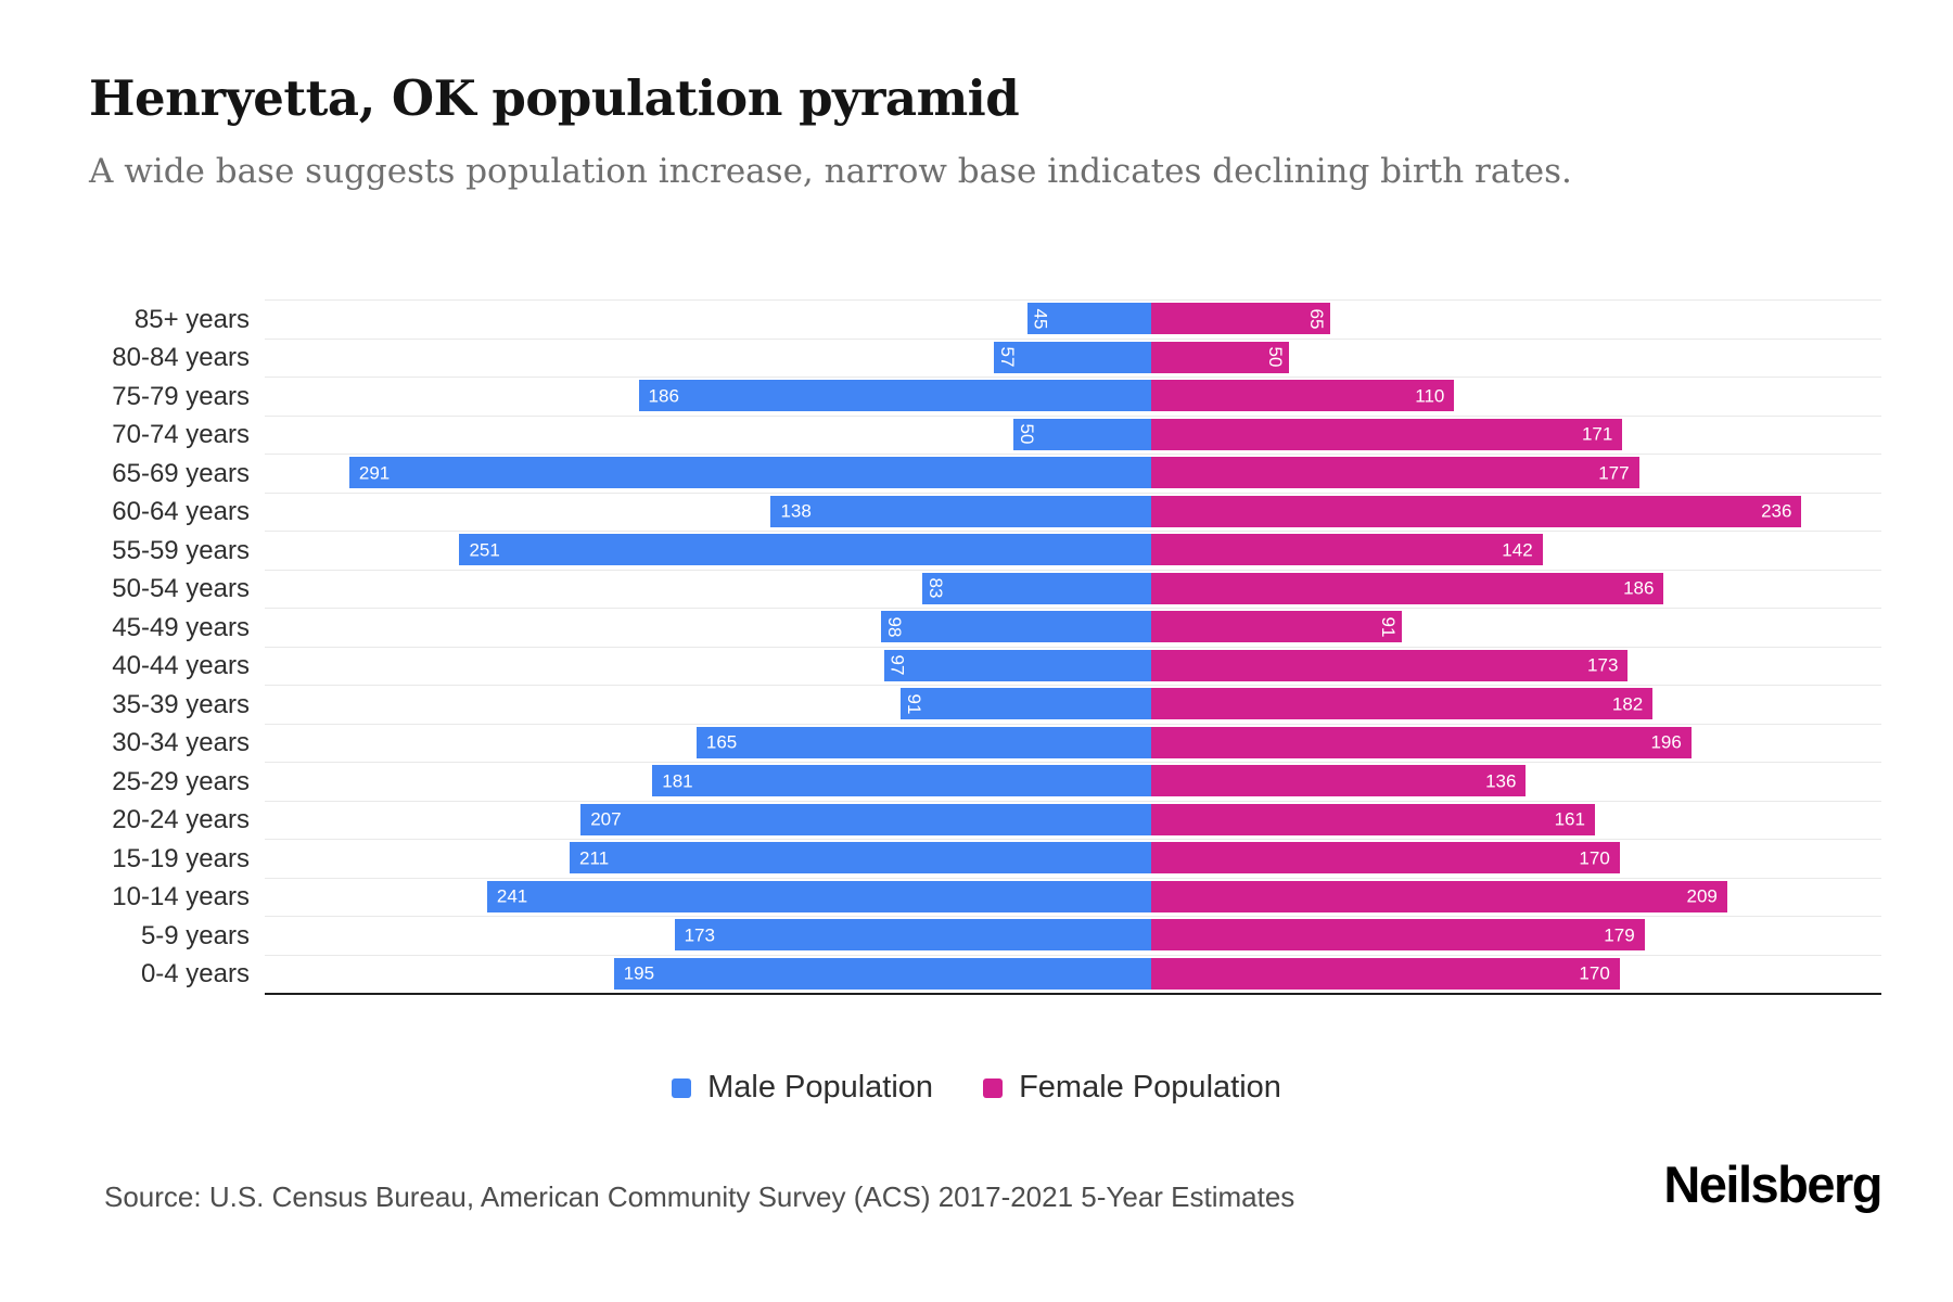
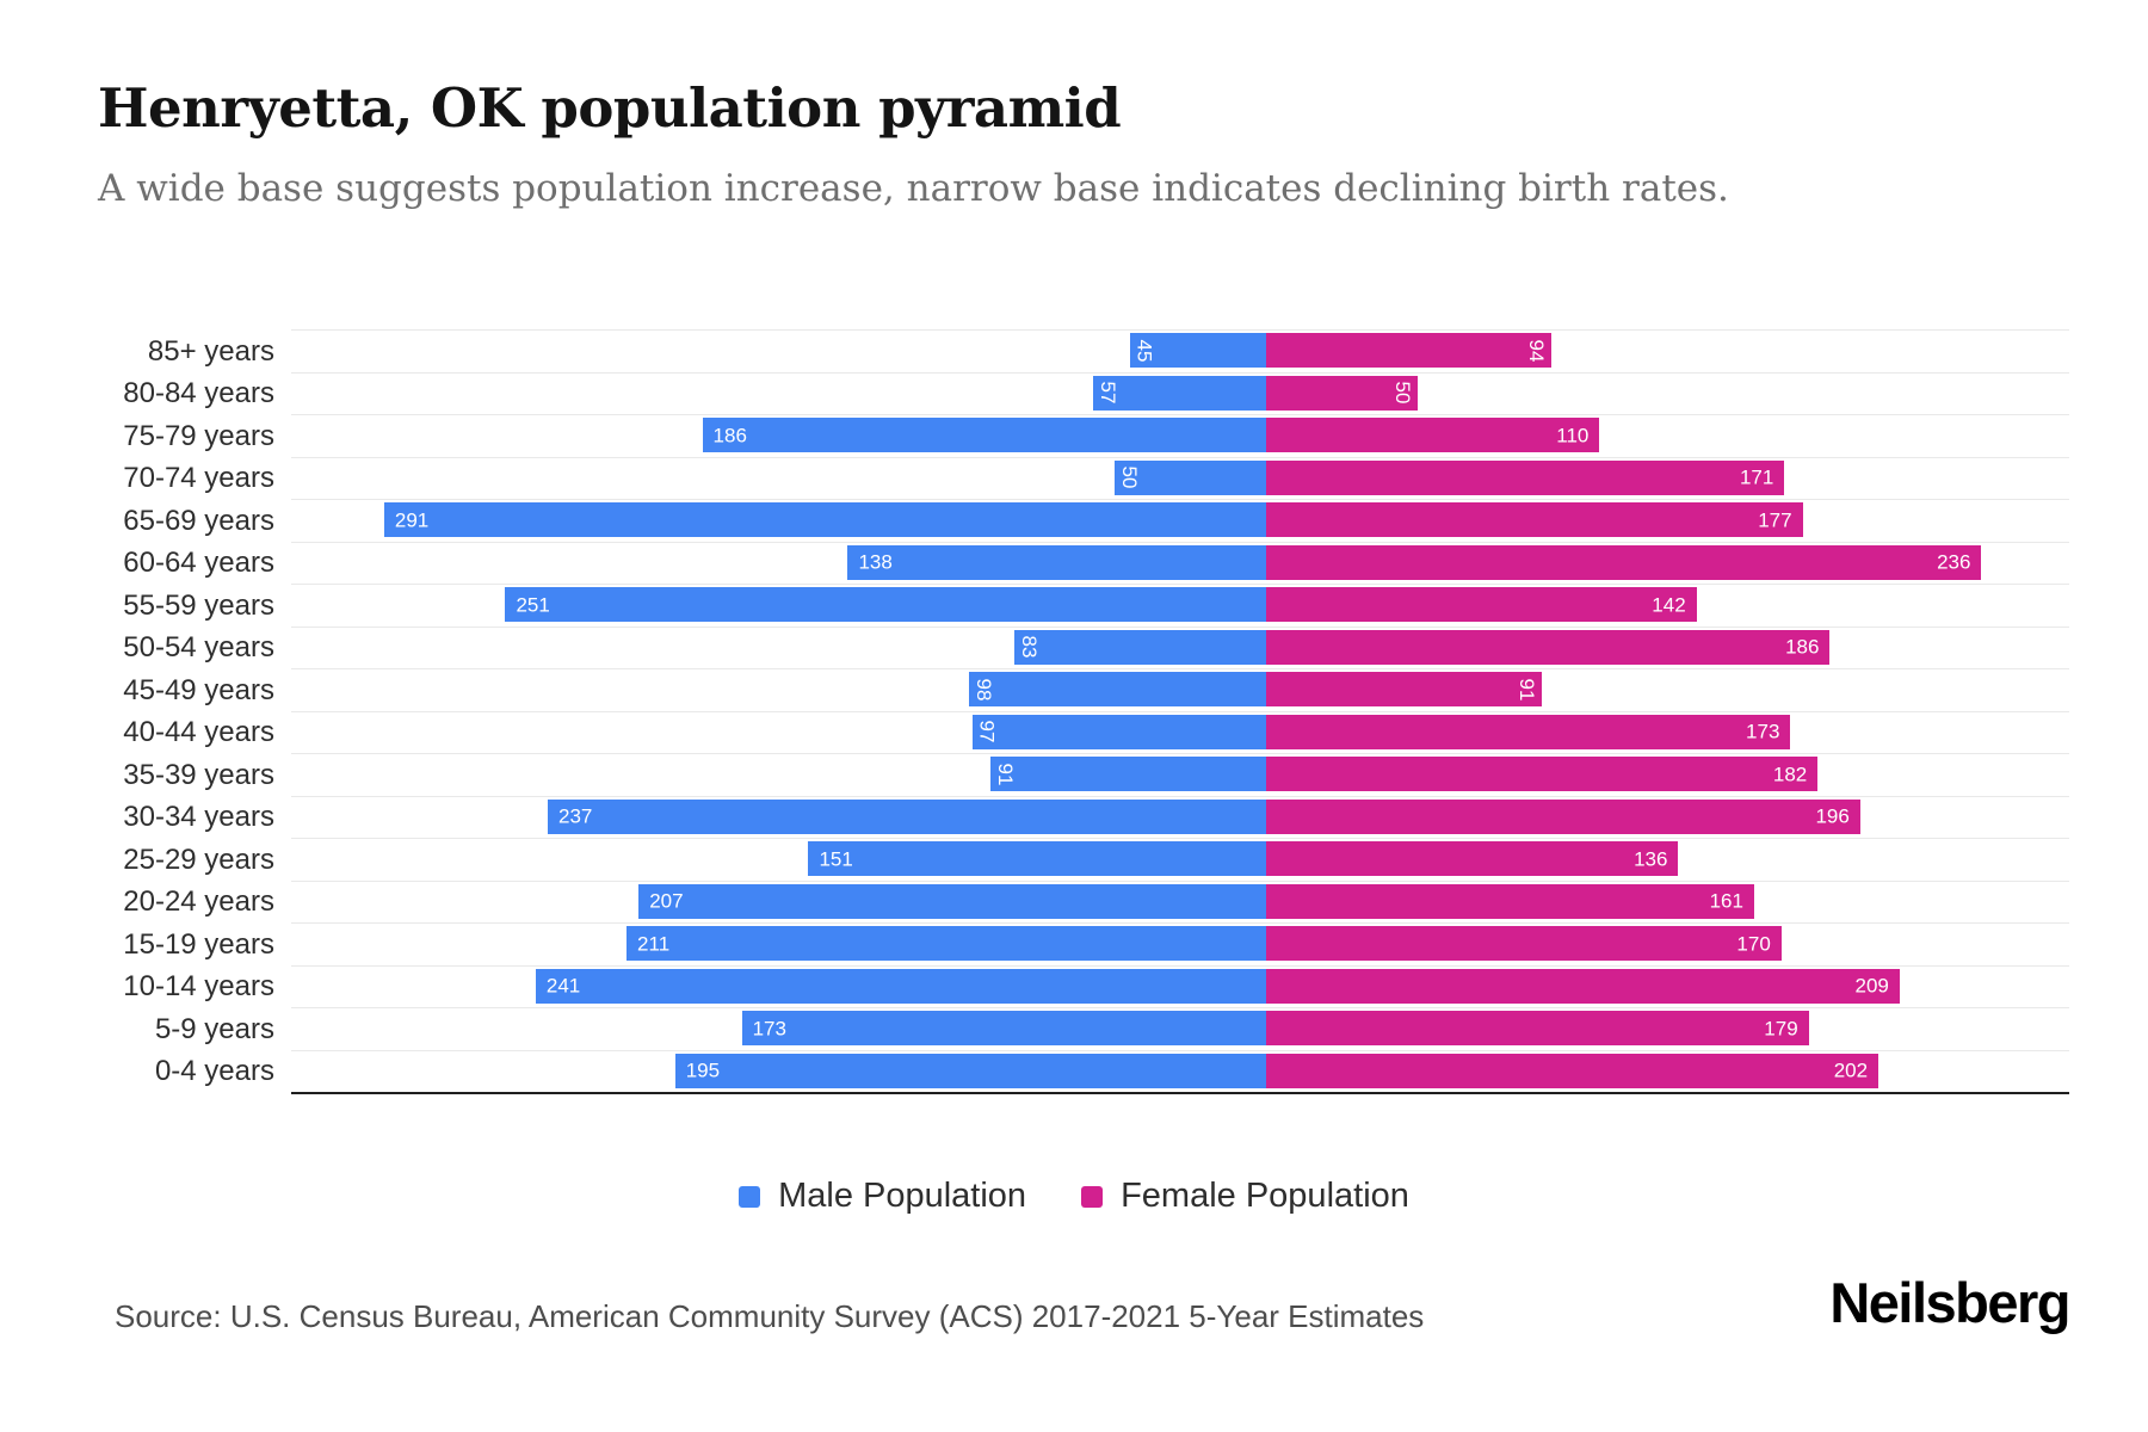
Female Population/85+ years: 65 -> 94
Male Population/30-34 years: 165 -> 237
Male Population/25-29 years: 181 -> 151
Female Population/0-4 years: 170 -> 202
